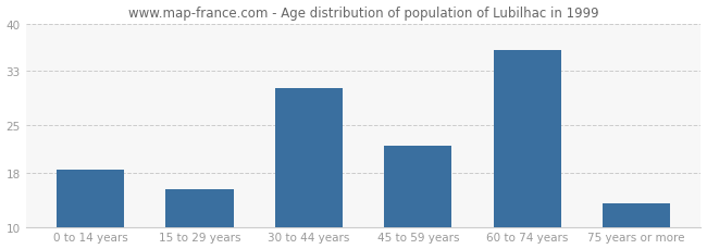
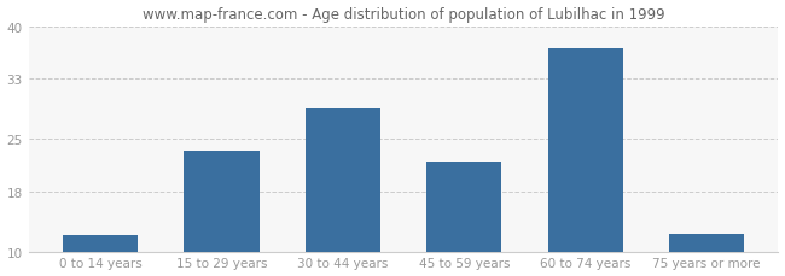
0 to 14 years: 18.5 -> 12.2
15 to 29 years: 15.5 -> 23.4
30 to 44 years: 30.5 -> 29.0
60 to 74 years: 36.0 -> 37.0
75 years or more: 13.5 -> 12.4
